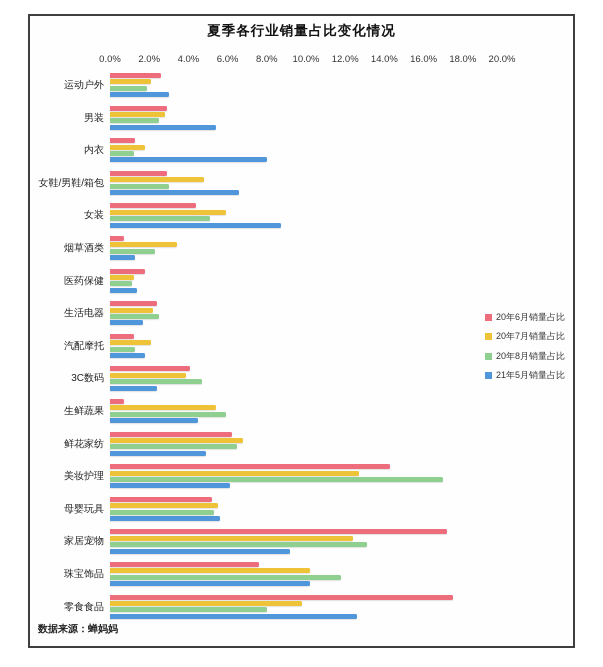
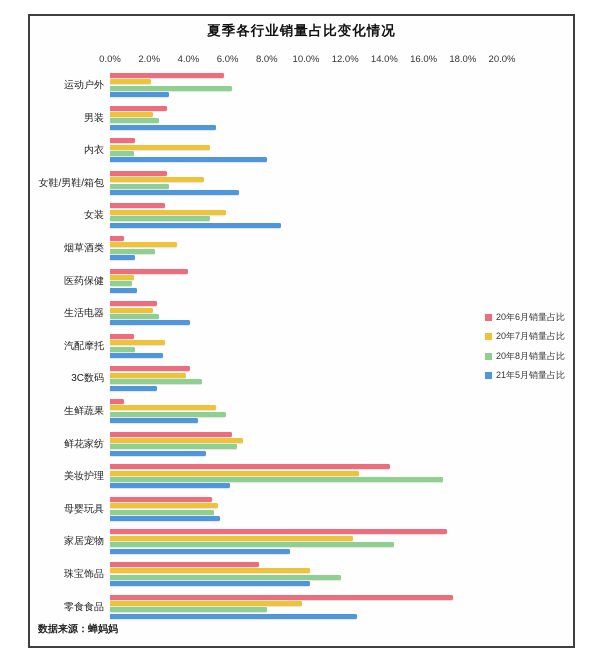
20年6月销量占比/运动户外: 2.6% -> 5.8%
20年8月销量占比/运动户外: 1.9% -> 6.2%
20年7月销量占比/男装: 2.8% -> 2.2%
20年7月销量占比/内衣: 1.8% -> 5.1%
20年6月销量占比/女装: 4.4% -> 2.8%
20年6月销量占比/医药保健: 1.8% -> 4.0%
21年5月销量占比/生活电器: 1.7% -> 4.1%
20年7月销量占比/汽配摩托: 2.1% -> 2.8%
21年5月销量占比/汽配摩托: 1.8% -> 2.7%
20年8月销量占比/家居宠物: 13.1% -> 14.5%
